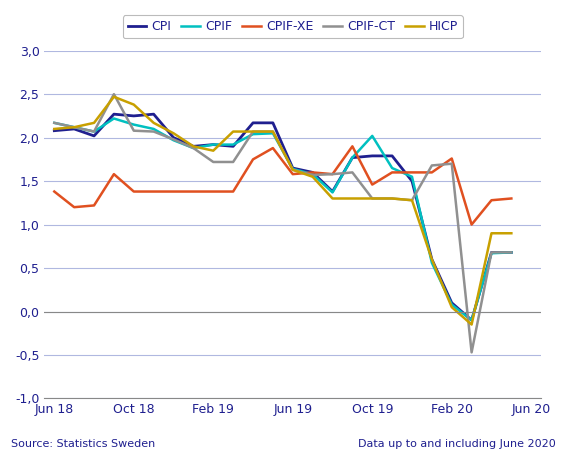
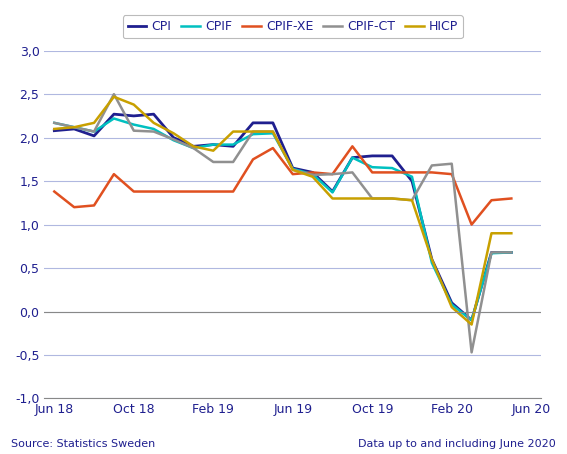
CPIF/Oct 19: 2,02 -> 1,66
CPIF-XE/Oct 19: 1,46 -> 1,60
CPIF-XE/Feb 20: 1,76 -> 1,58
